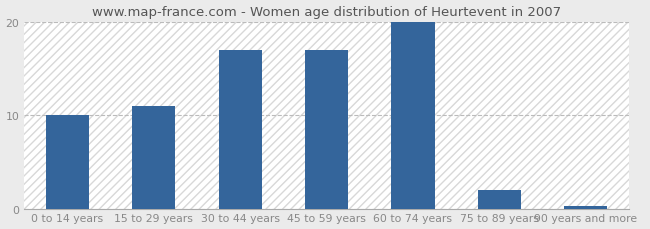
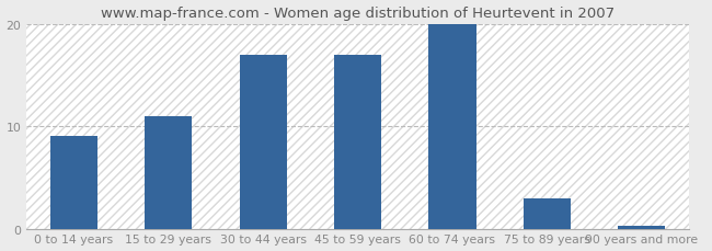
0 to 14 years: 10.0 -> 9.0
75 to 89 years: 2.0 -> 3.0
